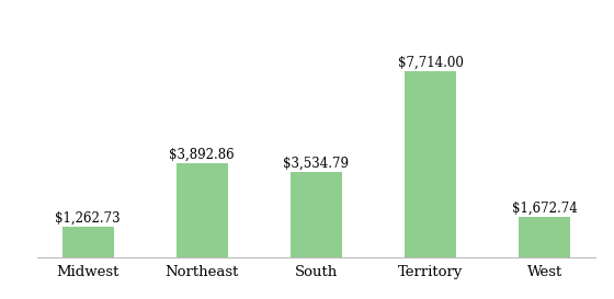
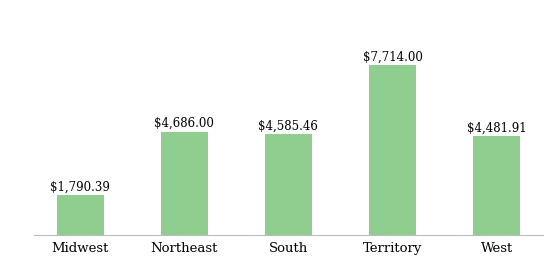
Midwest: $1,262.73 -> $1,790.39
Northeast: $3,892.86 -> $4,686.00
South: $3,534.79 -> $4,585.46
West: $1,672.74 -> $4,481.91
